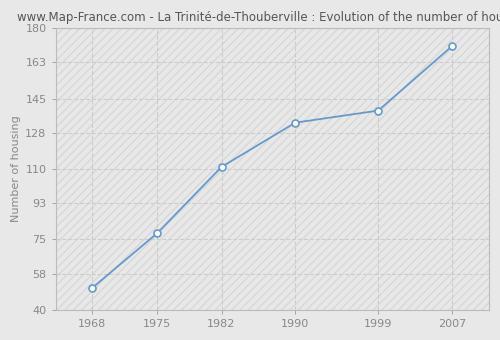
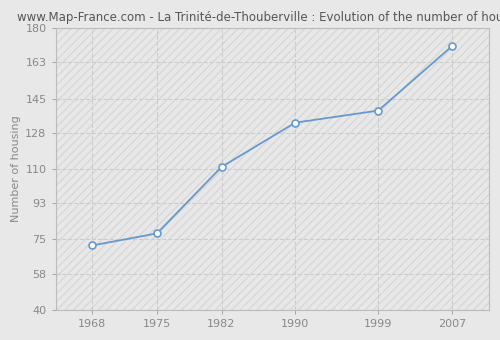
1968: 51 -> 72
